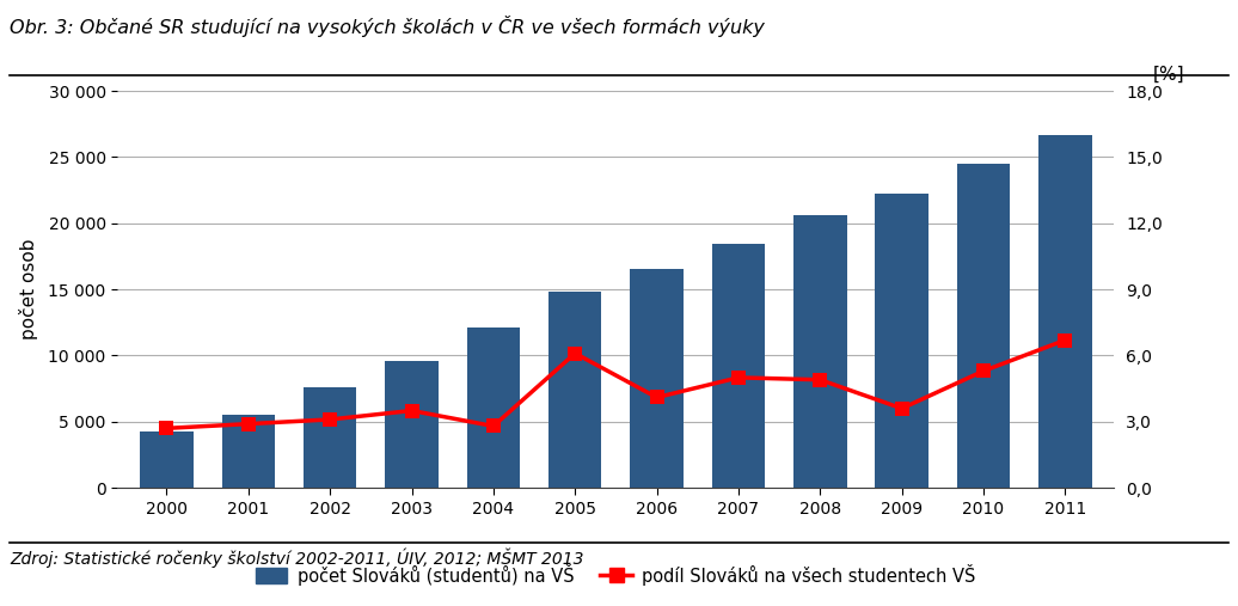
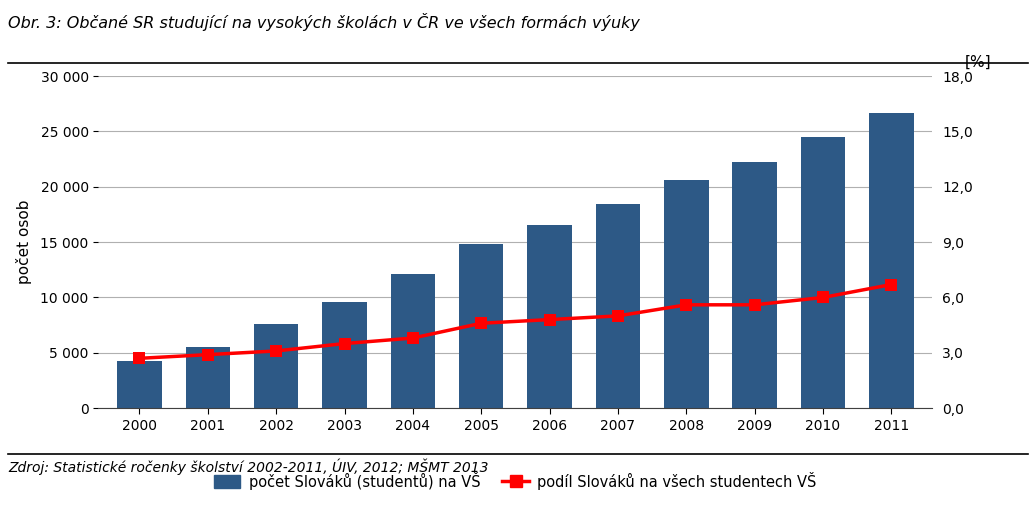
podíl Slováků na všech studentech VŠ/2004: 2,8 -> 3,8
podíl Slováků na všech studentech VŠ/2005: 6,1 -> 4,6
podíl Slováků na všech studentech VŠ/2006: 4,1 -> 4,8
podíl Slováků na všech studentech VŠ/2008: 4,9 -> 5,6
podíl Slováků na všech studentech VŠ/2009: 3,6 -> 5,6
podíl Slováků na všech studentech VŠ/2010: 5,3 -> 6,0
